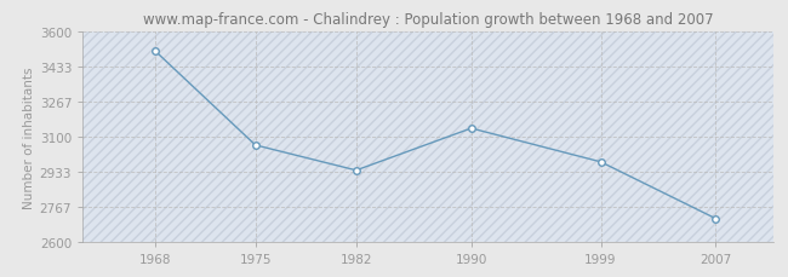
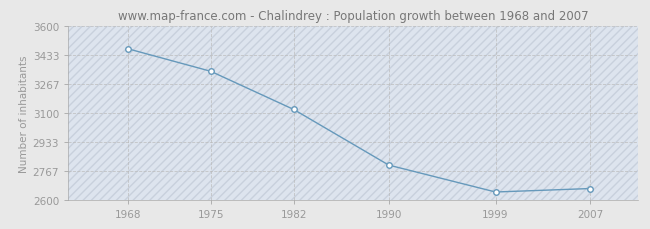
1968: 3510 -> 3470
1975: 3060 -> 3340
1982: 2940 -> 3120
1990: 3140 -> 2800
1999: 2980 -> 2640
2007: 2710 -> 2660
